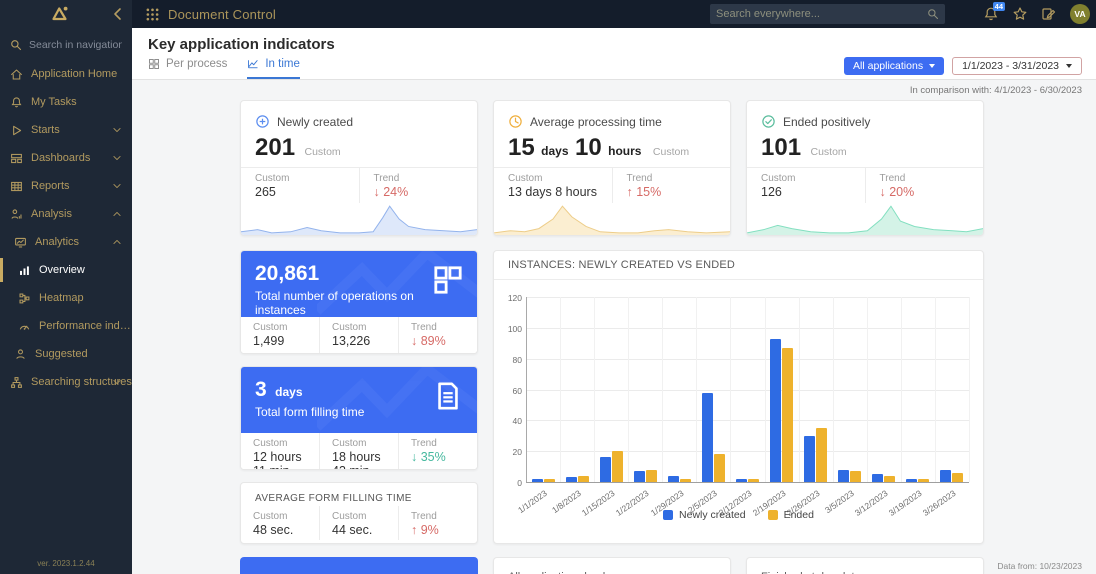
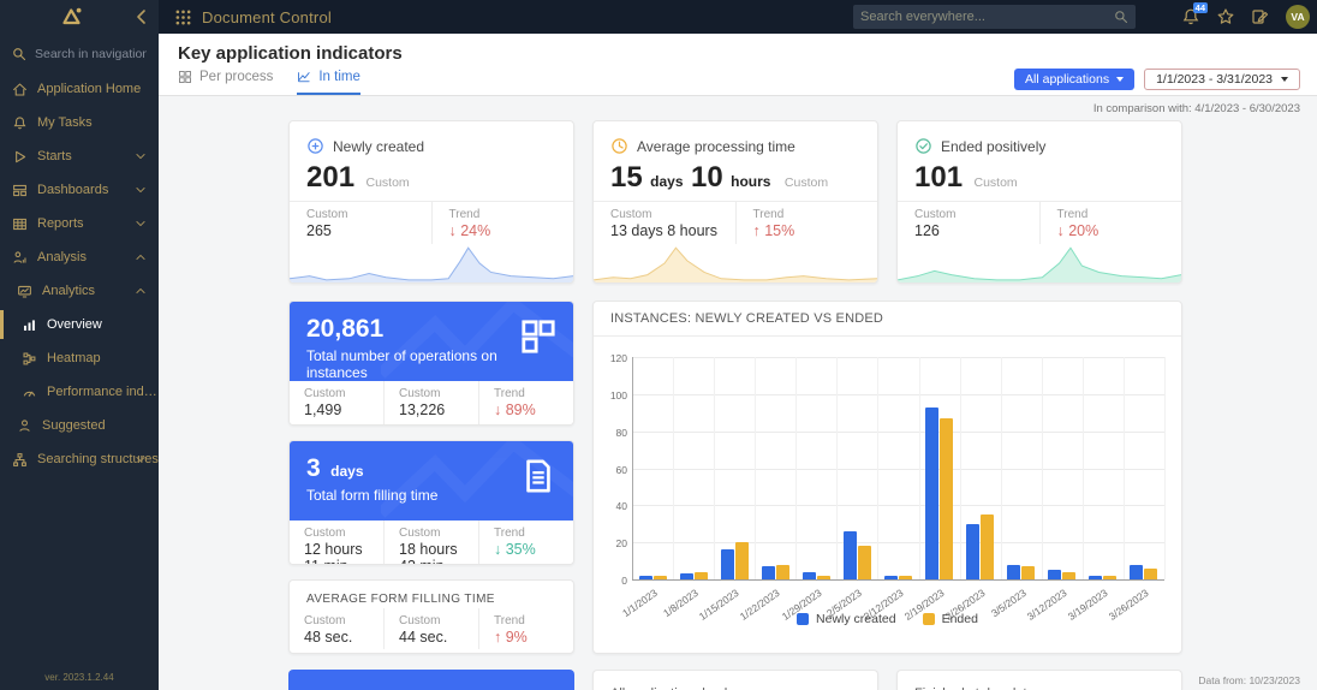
Newly created/2/5/2023: 58 -> 26
